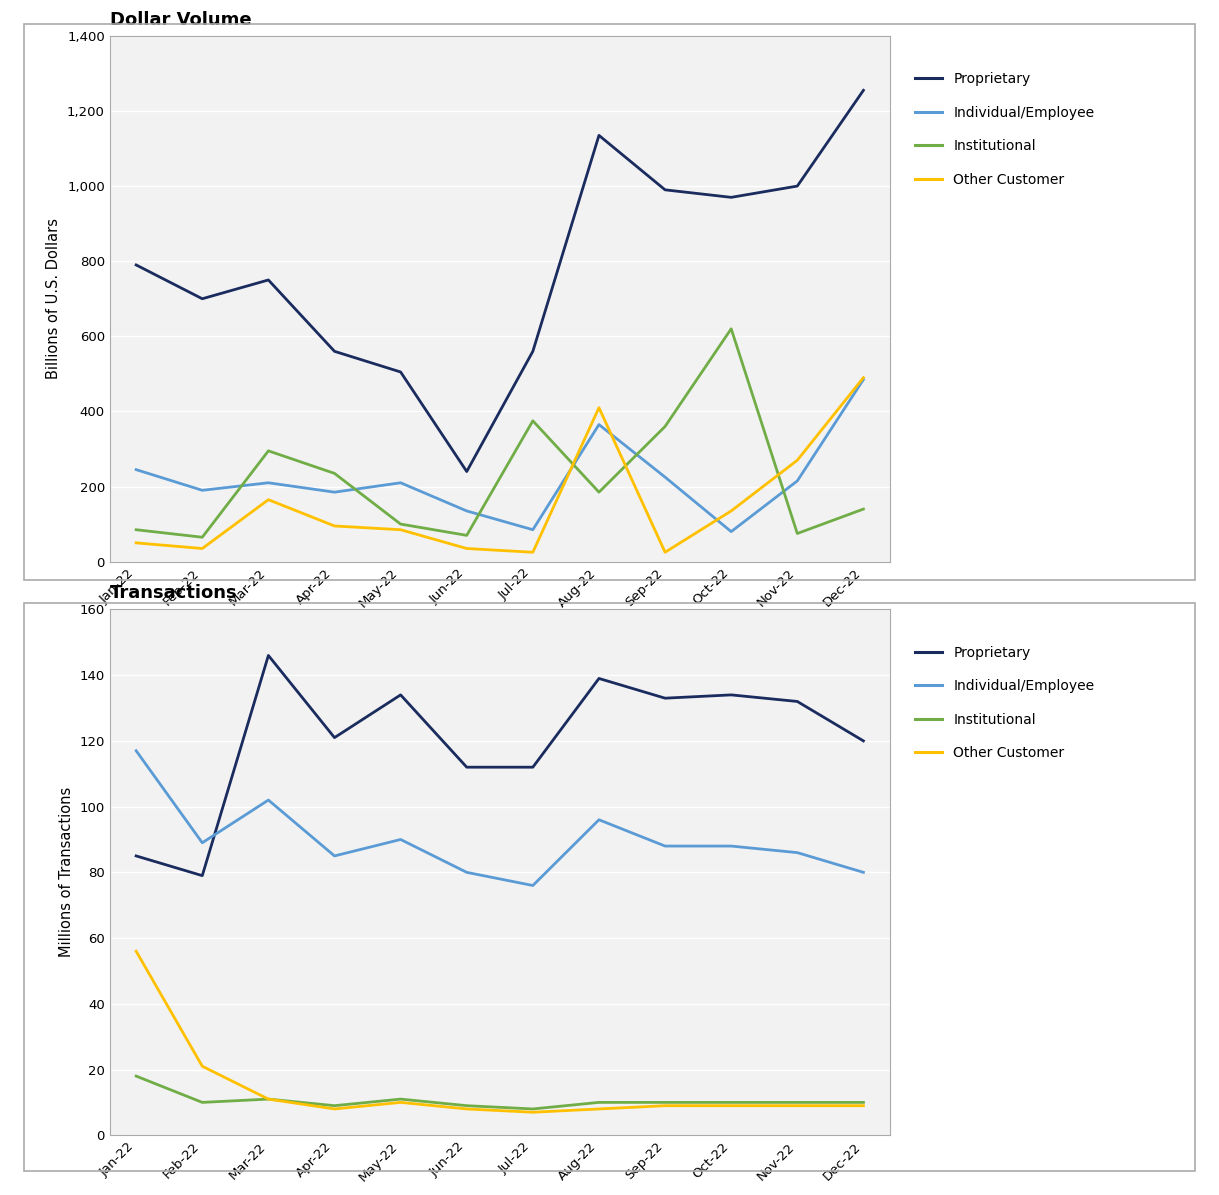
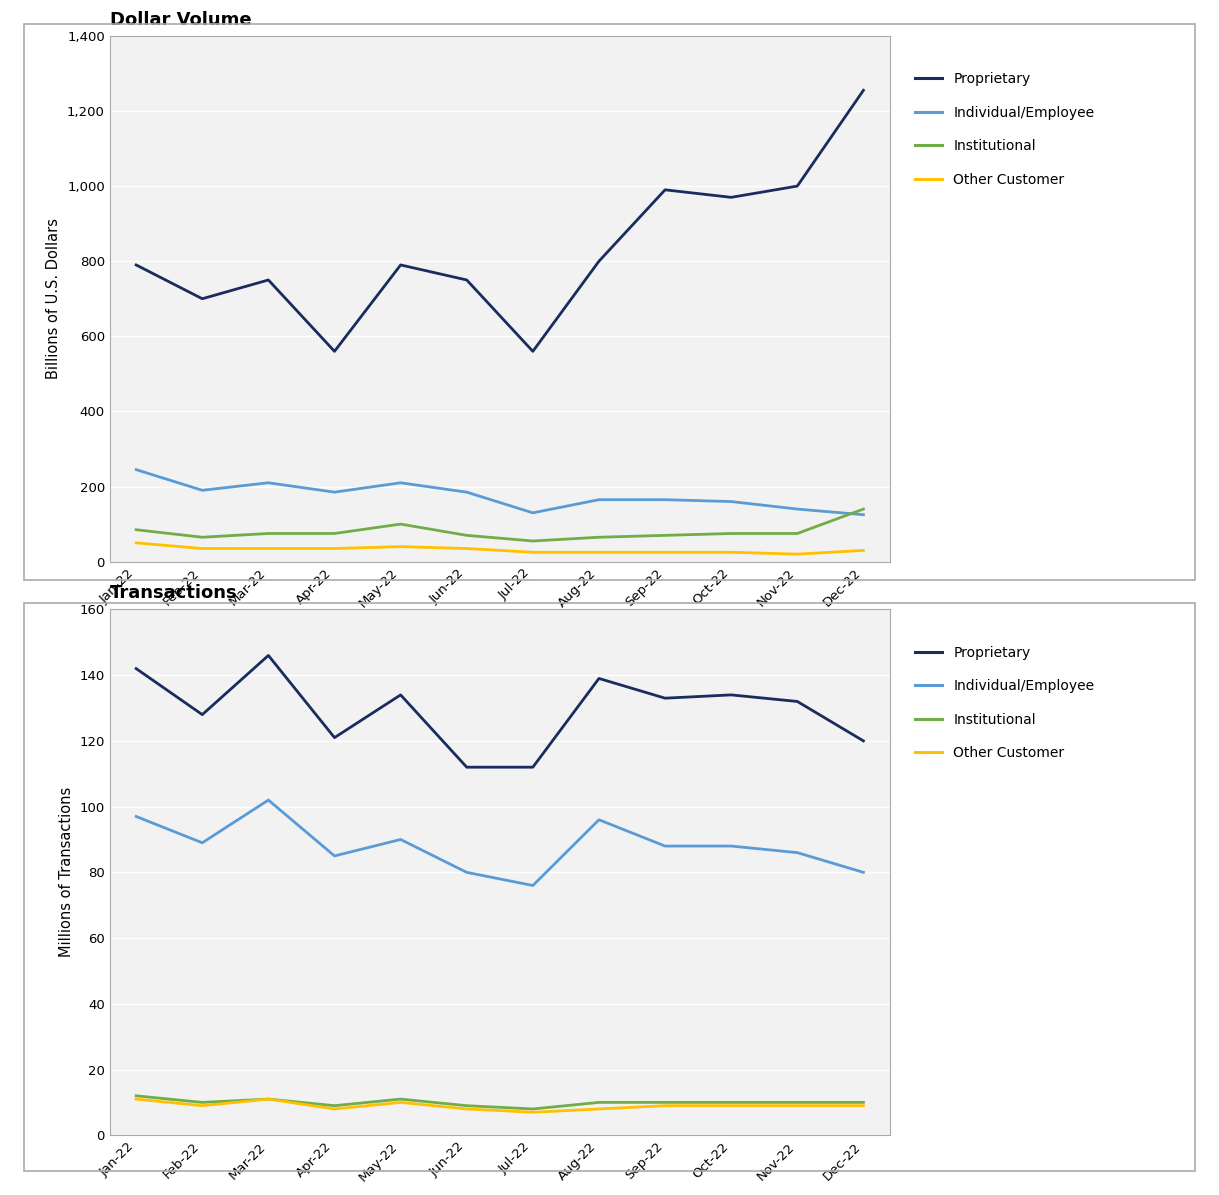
Dollar Volume/Institutional/Mar-22: 295 -> 75
Dollar Volume/Other Customer/Mar-22: 165 -> 35
Dollar Volume/Institutional/Apr-22: 235 -> 75
Dollar Volume/Other Customer/Apr-22: 95 -> 35
Dollar Volume/Proprietary/May-22: 505 -> 790
Dollar Volume/Other Customer/May-22: 85 -> 40
Dollar Volume/Proprietary/Jun-22: 240 -> 750
Dollar Volume/Individual/Employee/Jun-22: 135 -> 185
Dollar Volume/Individual/Employee/Jul-22: 85 -> 130
Dollar Volume/Institutional/Jul-22: 375 -> 55
Dollar Volume/Proprietary/Aug-22: 1,135 -> 800
Dollar Volume/Individual/Employee/Aug-22: 365 -> 165
Dollar Volume/Institutional/Aug-22: 185 -> 65
Dollar Volume/Other Customer/Aug-22: 410 -> 25
Dollar Volume/Individual/Employee/Sep-22: 225 -> 165
Dollar Volume/Institutional/Sep-22: 360 -> 70
Dollar Volume/Individual/Employee/Oct-22: 80 -> 160
Dollar Volume/Institutional/Oct-22: 620 -> 75
Dollar Volume/Other Customer/Oct-22: 135 -> 25
Dollar Volume/Individual/Employee/Nov-22: 215 -> 140
Dollar Volume/Other Customer/Nov-22: 270 -> 20
Dollar Volume/Individual/Employee/Dec-22: 485 -> 125
Dollar Volume/Other Customer/Dec-22: 490 -> 30
Proprietary/Jan-22: 85 -> 142
Individual/Employee/Jan-22: 117 -> 97
Institutional/Jan-22: 18 -> 12
Other Customer/Jan-22: 56 -> 11
Proprietary/Feb-22: 79 -> 128
Other Customer/Feb-22: 21 -> 9
